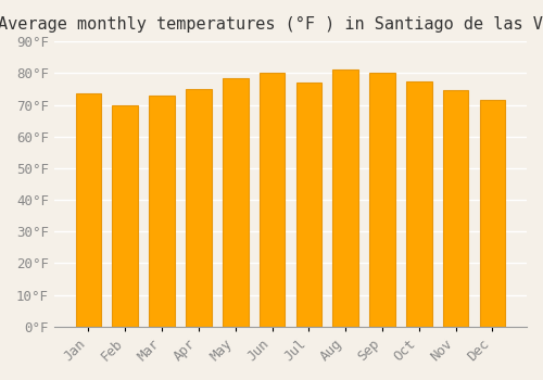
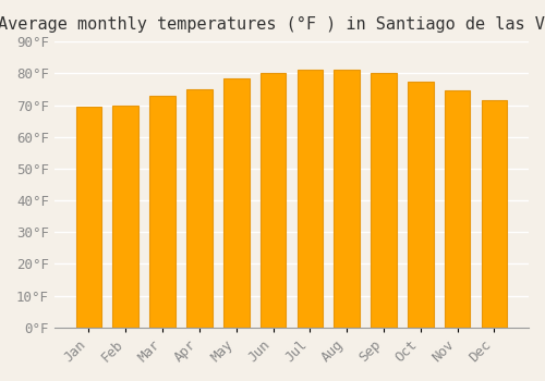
Jan: 73.5°F -> 69.5°F
Jul: 77.0°F -> 81.0°F
